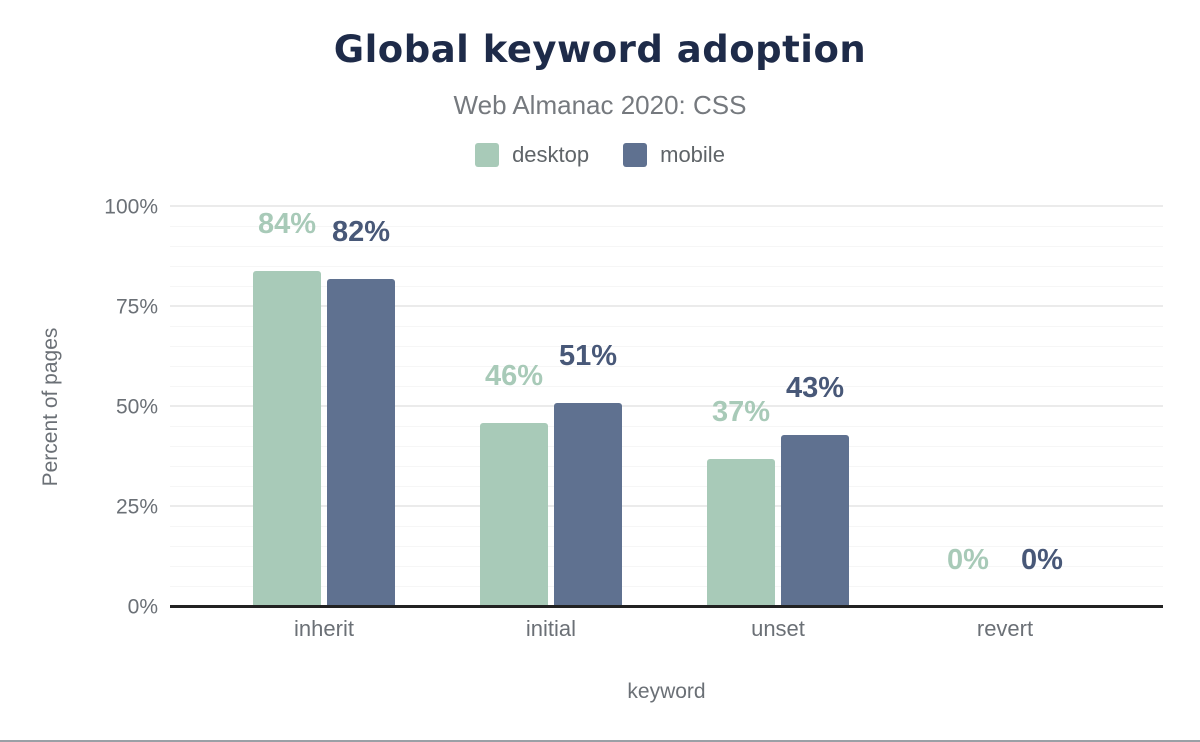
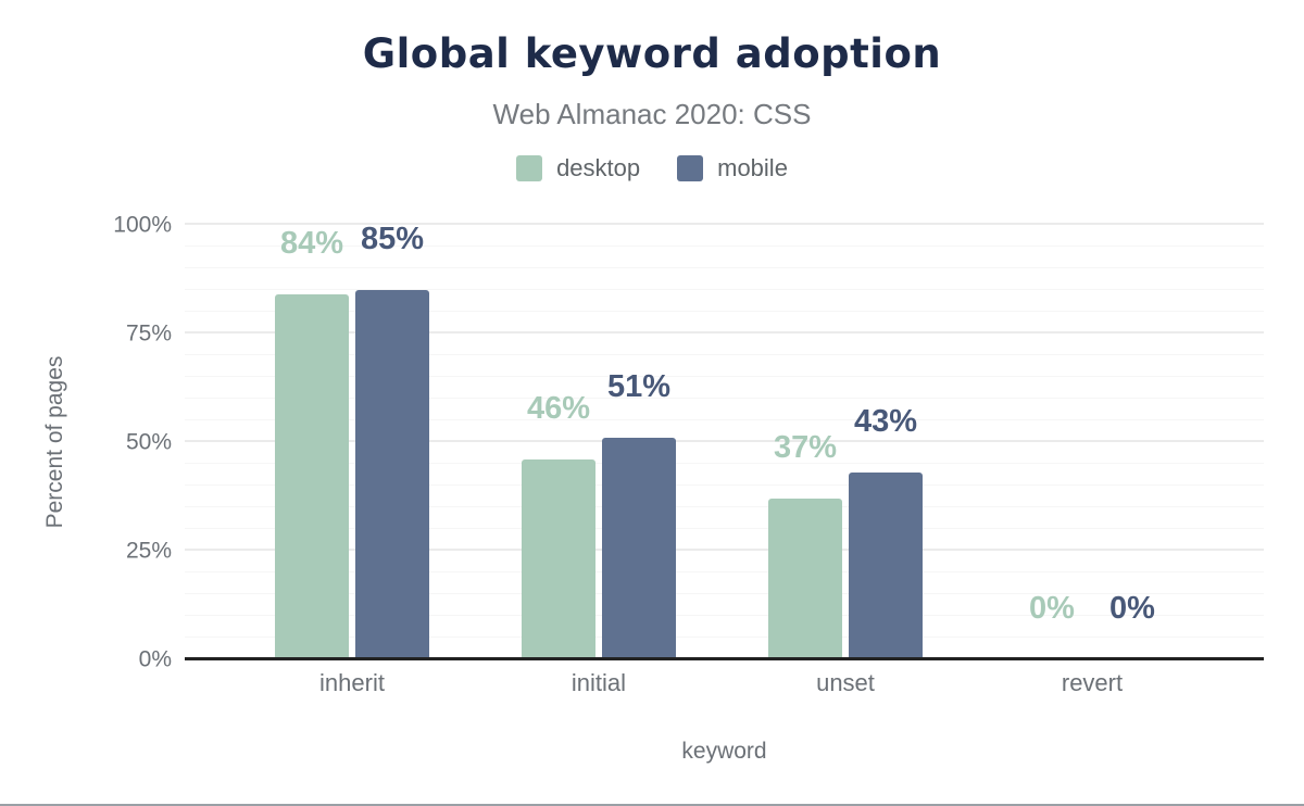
mobile/inherit: 82% -> 85%
